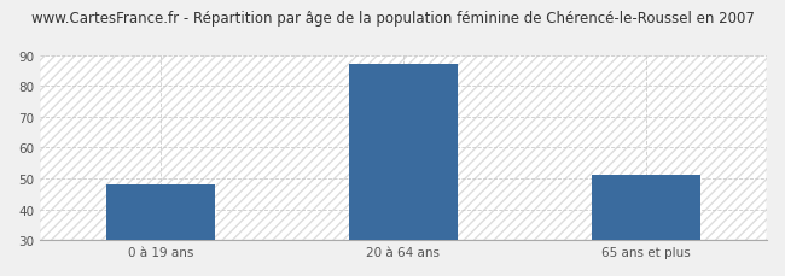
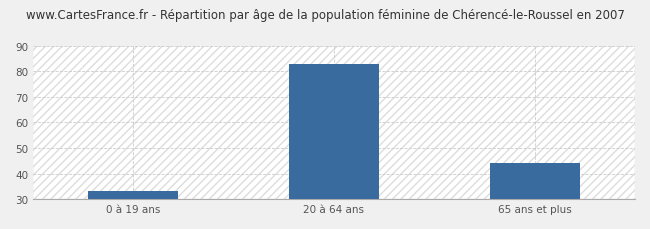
0 à 19 ans: 48 -> 33
20 à 64 ans: 87 -> 83
65 ans et plus: 51 -> 44
